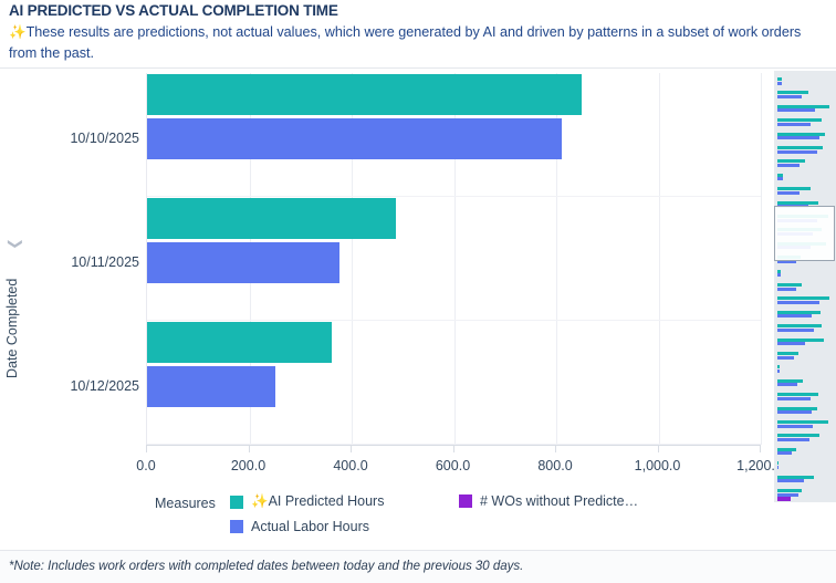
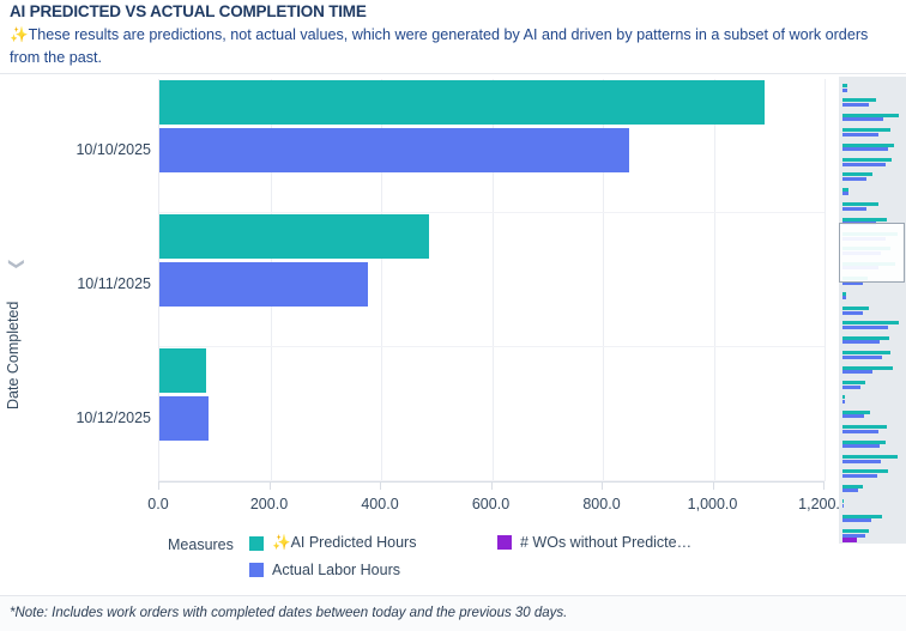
✨AI Predicted Hours/10/10/2025: 850 -> 1090
Actual Labor Hours/10/10/2025: 810 -> 850
✨AI Predicted Hours/10/12/2025: 360 -> 80
Actual Labor Hours/10/12/2025: 250 -> 90
